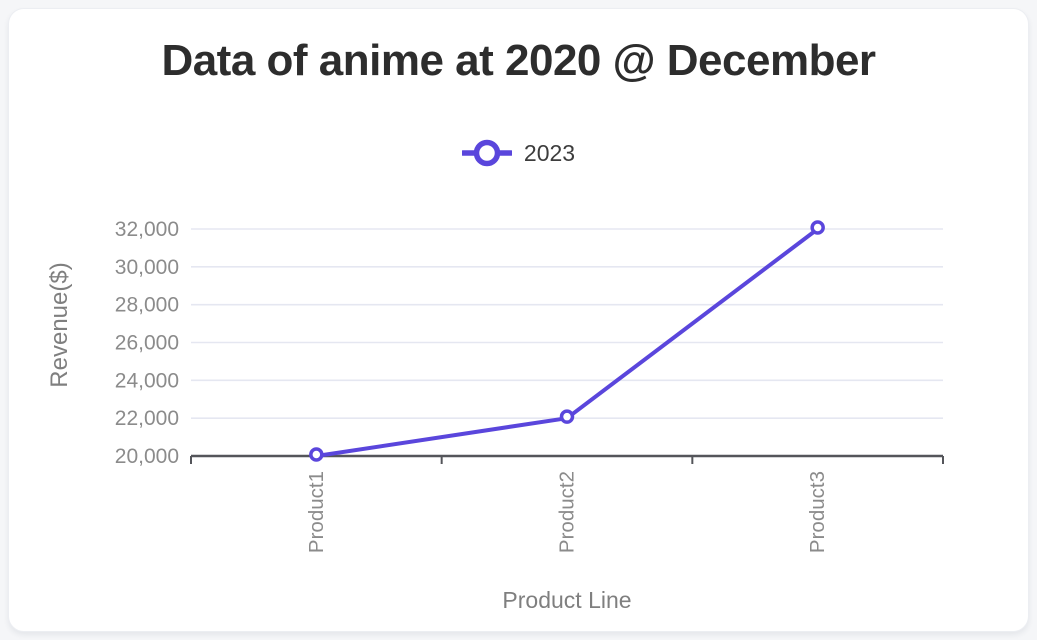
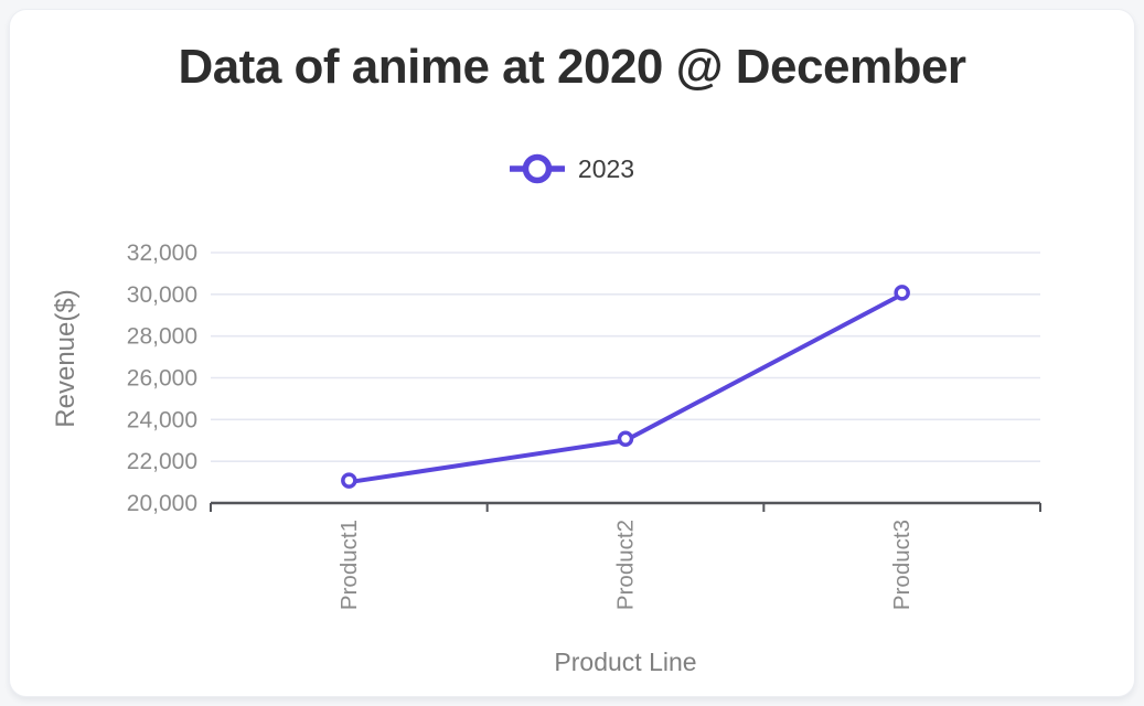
Product1: 20000 -> 21000
Product2: 22000 -> 23000
Product3: 32000 -> 30000
